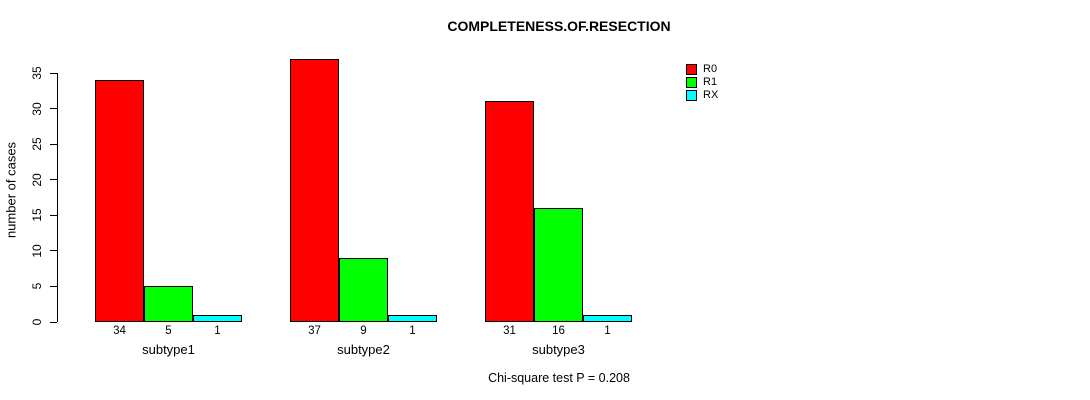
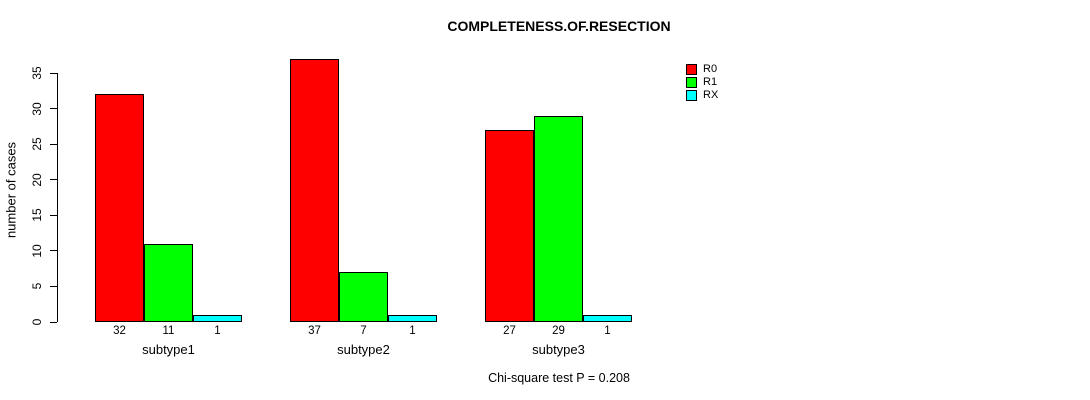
R0/subtype1: 34 -> 32
R1/subtype1: 5 -> 11
R1/subtype2: 9 -> 7
R0/subtype3: 31 -> 27
R1/subtype3: 16 -> 29
